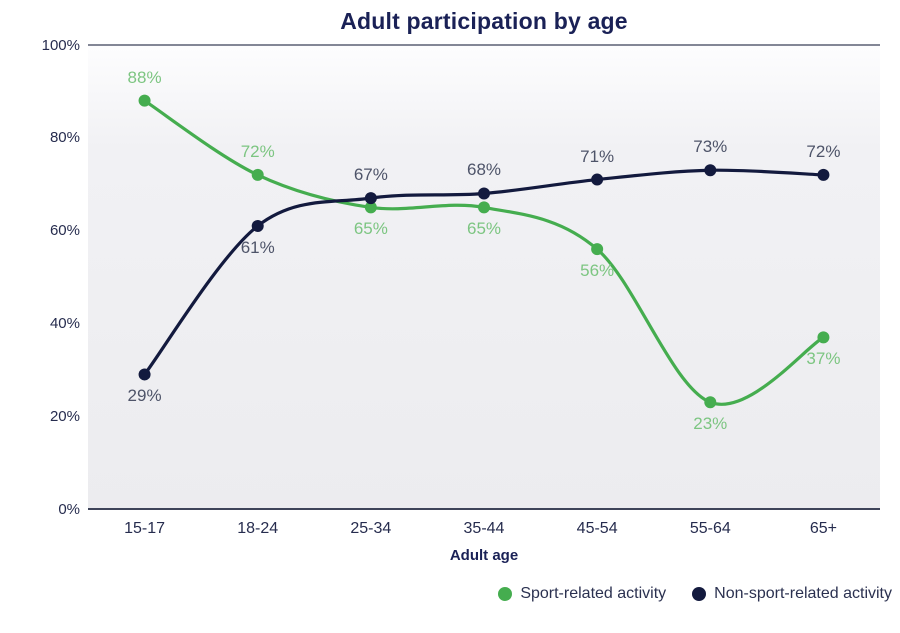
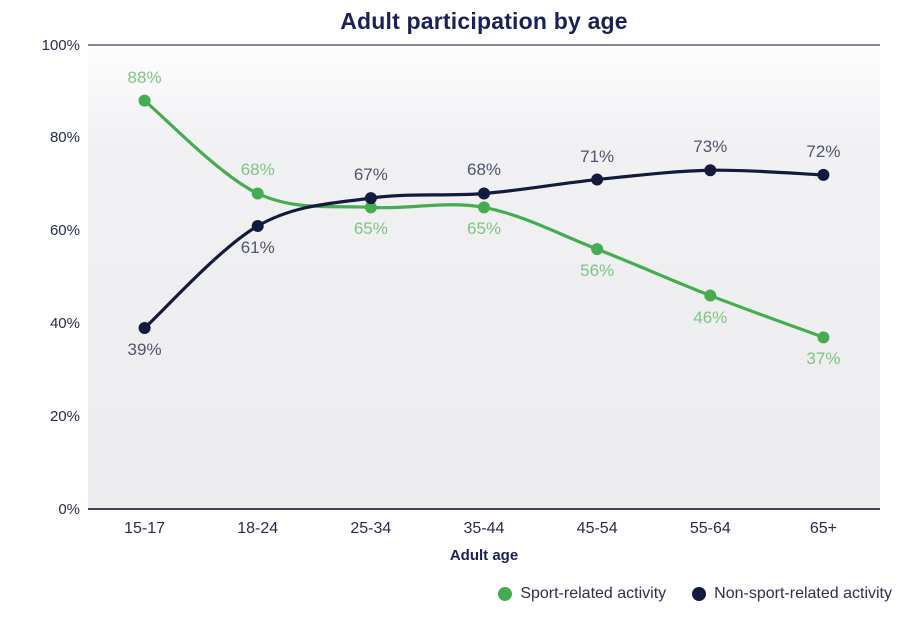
Non-sport-related activity/15-17: 29% -> 39%
Sport-related activity/18-24: 72% -> 68%
Sport-related activity/55-64: 23% -> 46%
